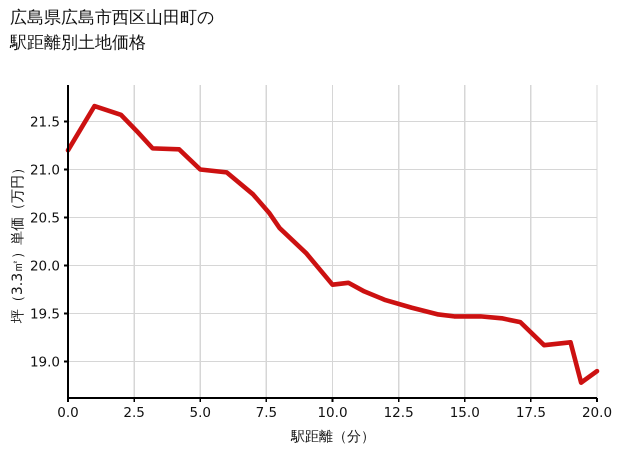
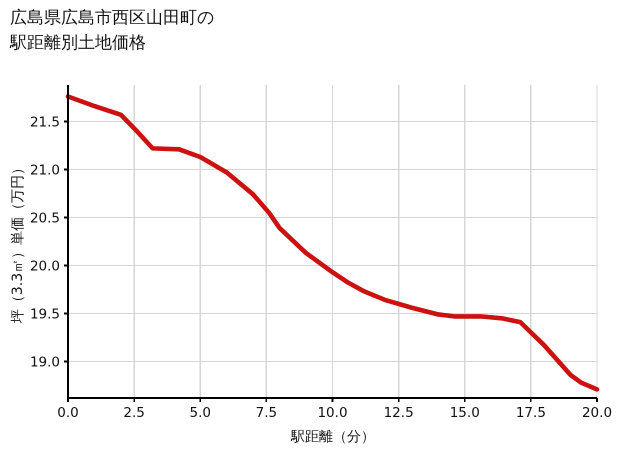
0.0: 21.2 -> 21.8
5.0: 21.0 -> 21.1
10.0: 19.8 -> 19.9
19.0: 19.2 -> 18.9
20.0: 18.9 -> 18.7
